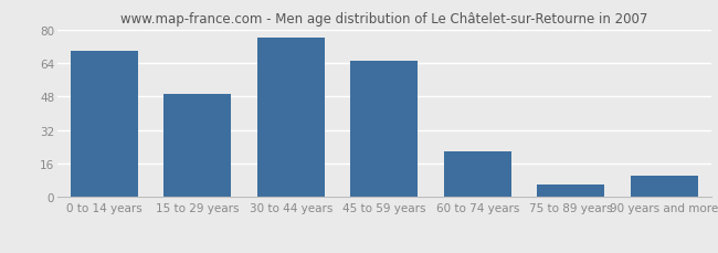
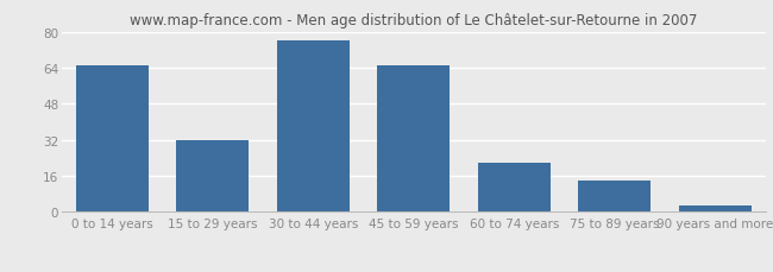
0 to 14 years: 70 -> 65
15 to 29 years: 49 -> 32
75 to 89 years: 6 -> 14
90 years and more: 10 -> 3
